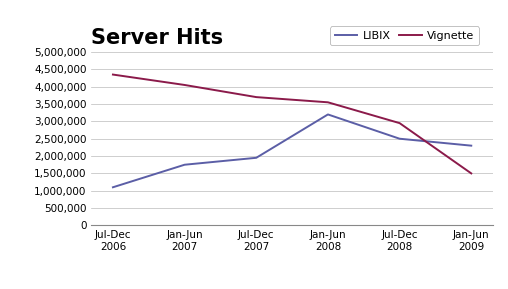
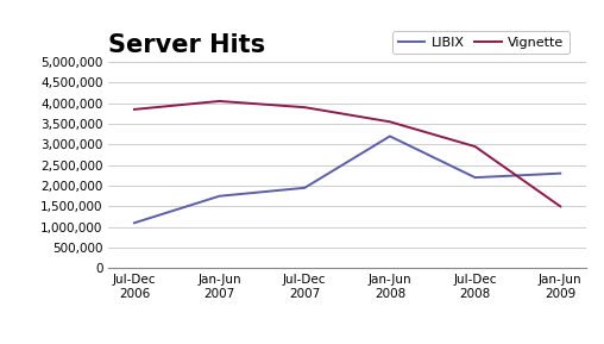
Vignette/Jul-Dec 2006: 4,350,000 -> 3,850,000
Vignette/Jul-Dec 2007: 3,700,000 -> 3,900,000
LIBIX/Jul-Dec 2008: 2,500,000 -> 2,200,000
